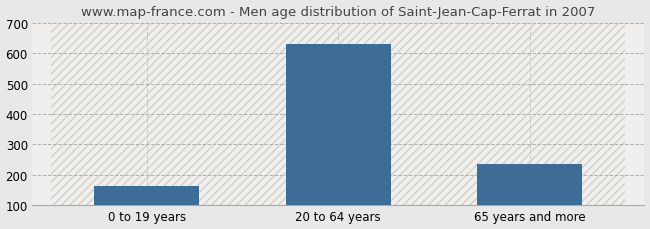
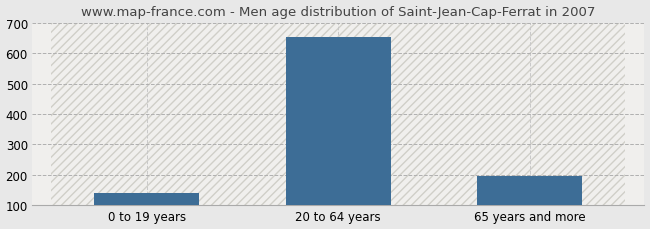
0 to 19 years: 163 -> 140
20 to 64 years: 630 -> 655
65 years and more: 235 -> 195
